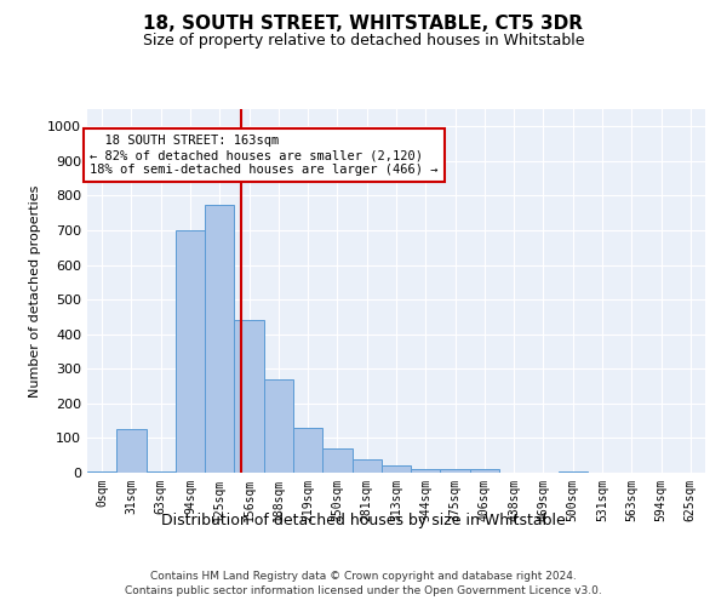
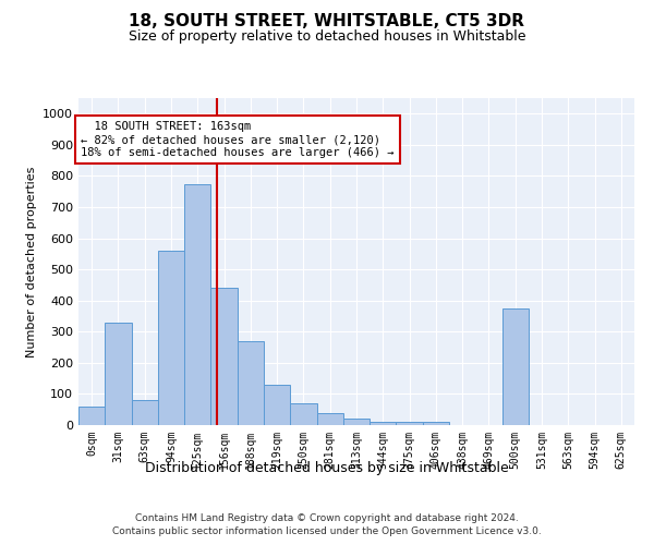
0sqm: 5 -> 60
31sqm: 125 -> 330
63sqm: 5 -> 80
94sqm: 700 -> 560
500sqm: 5 -> 375
